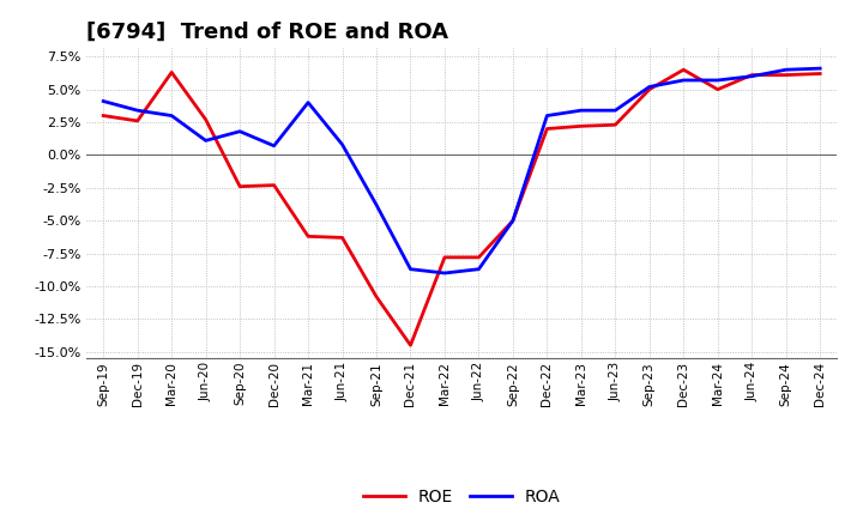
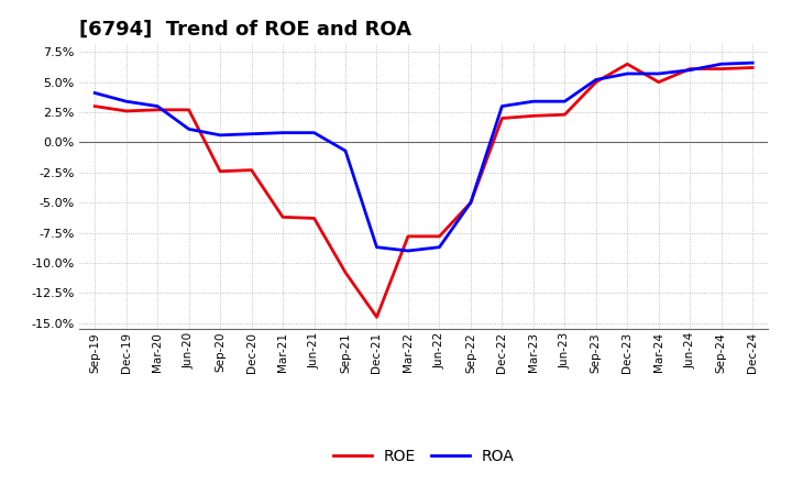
ROE/Mar-20: 6.3% -> 2.7%
ROA/Sep-20: 1.8% -> 0.6%
ROA/Mar-21: 4.0% -> 0.8%
ROA/Sep-21: -3.8% -> -0.7%
